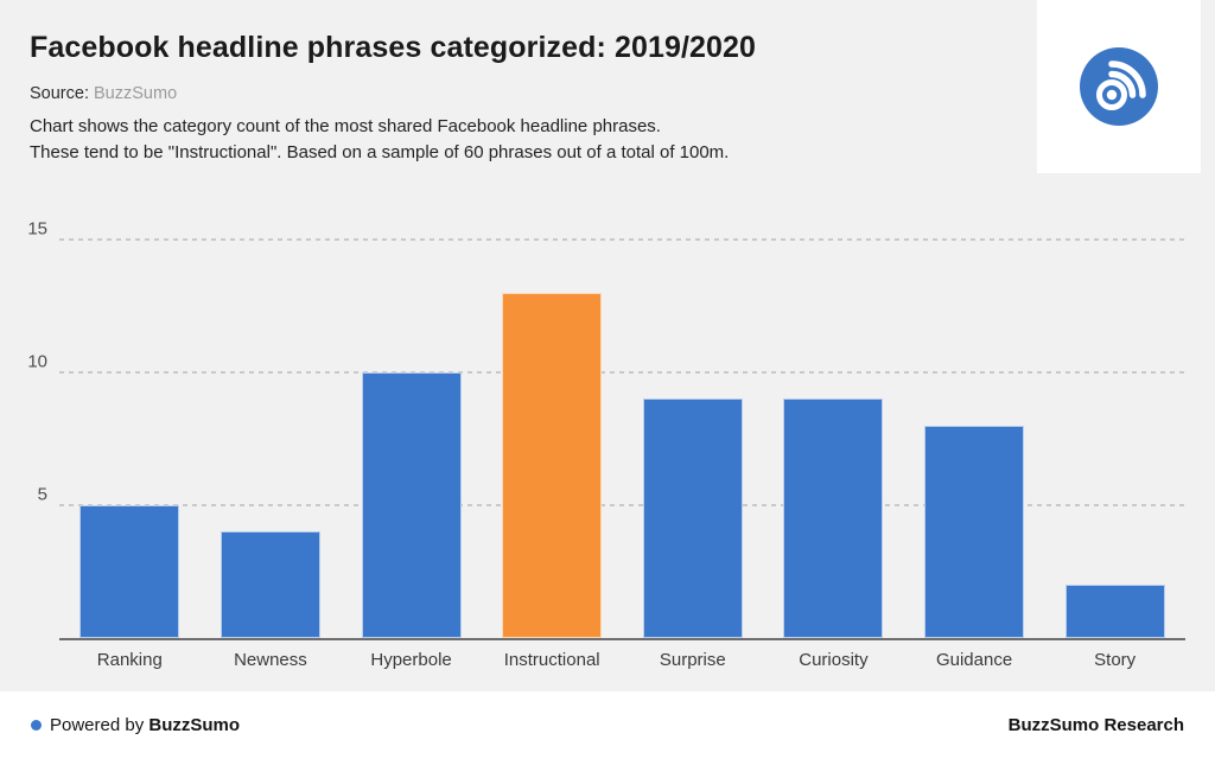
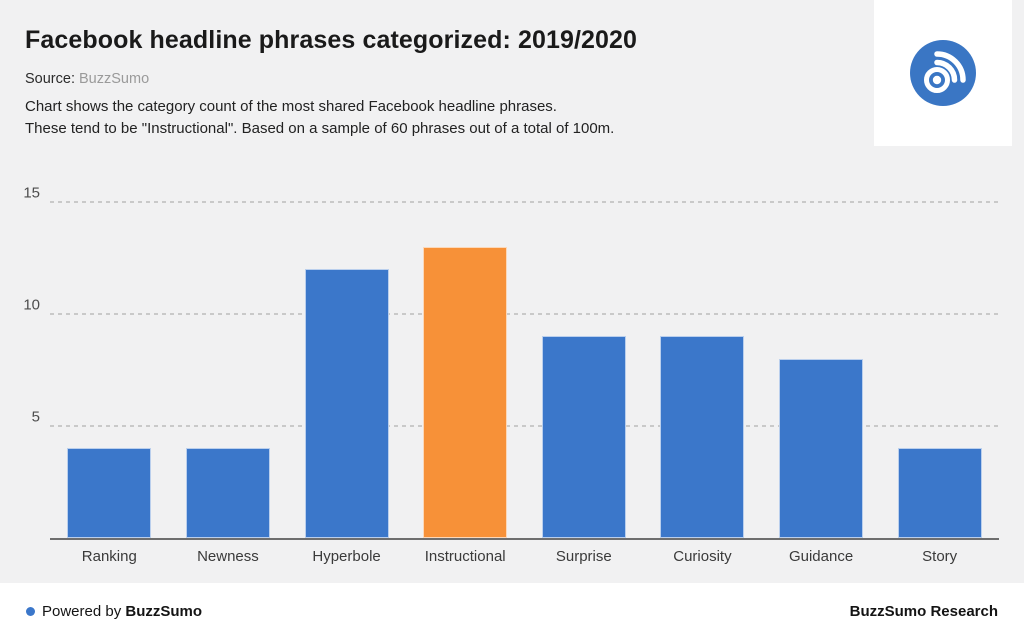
Ranking: 5 -> 4
Hyperbole: 10 -> 12
Story: 2 -> 4
